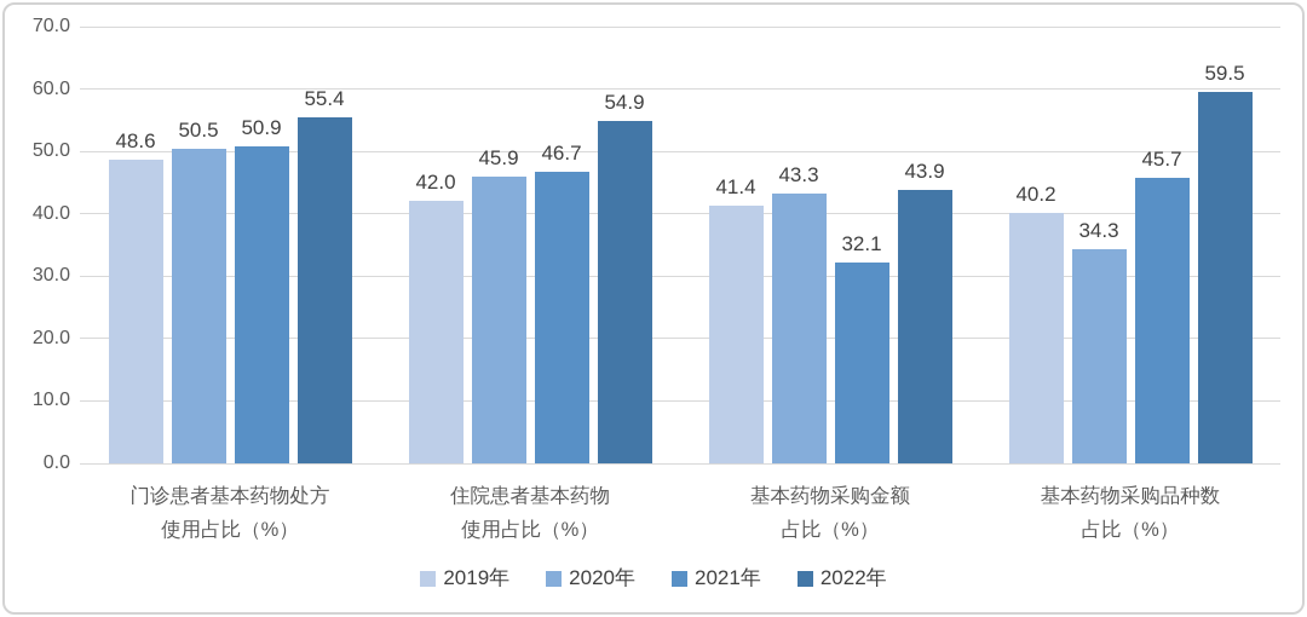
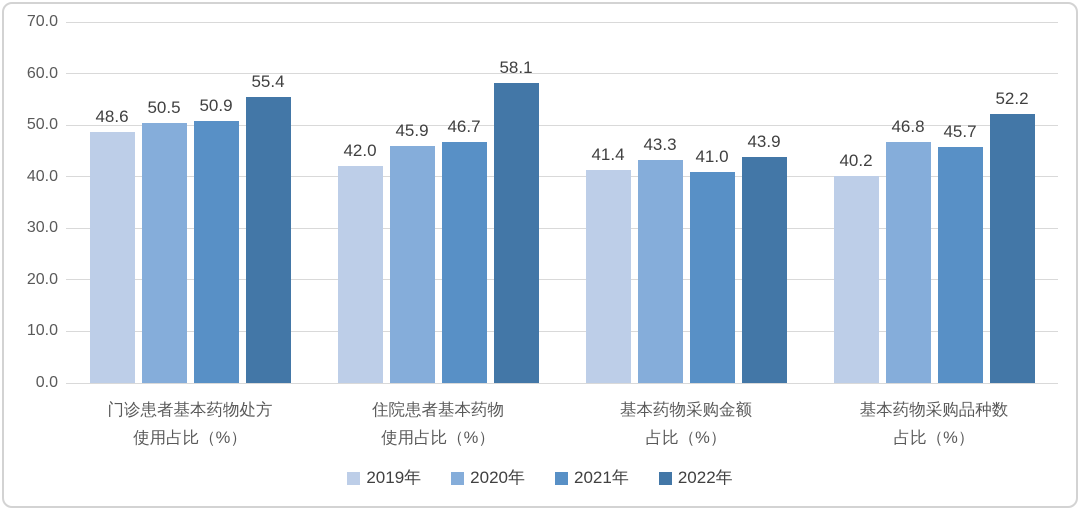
2022年/住院患者基本药物 使用占比（%）: 54.9 -> 58.1
2021年/基本药物采购金额 占比（%）: 32.1 -> 41.0
2020年/基本药物采购品种数 占比（%）: 34.3 -> 46.8
2022年/基本药物采购品种数 占比（%）: 59.5 -> 52.2
